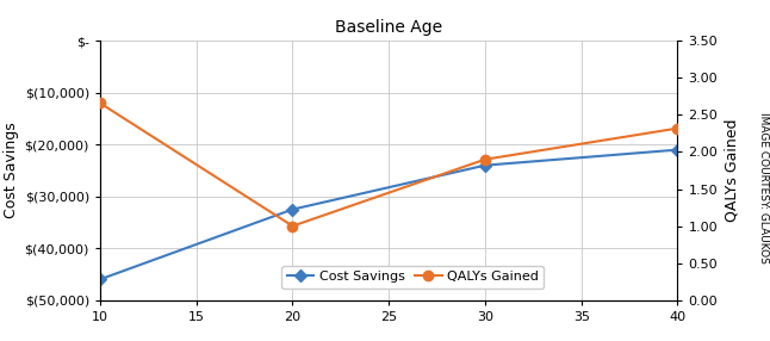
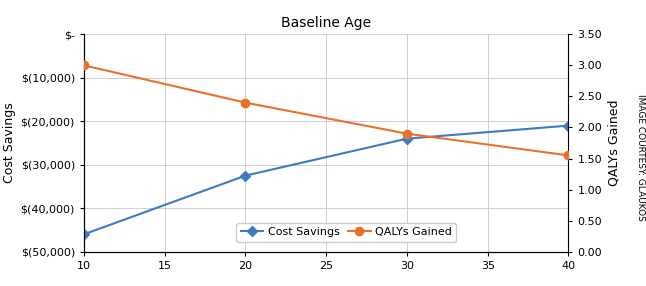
QALYs Gained/10: 2.66 -> 3.00
QALYs Gained/20: 1.00 -> 2.40
QALYs Gained/40: 2.32 -> 1.55
